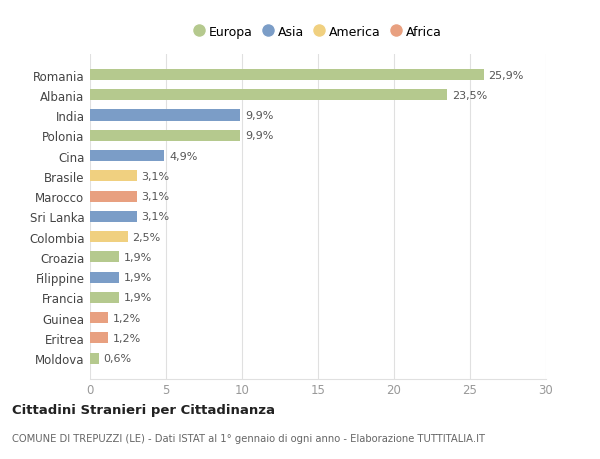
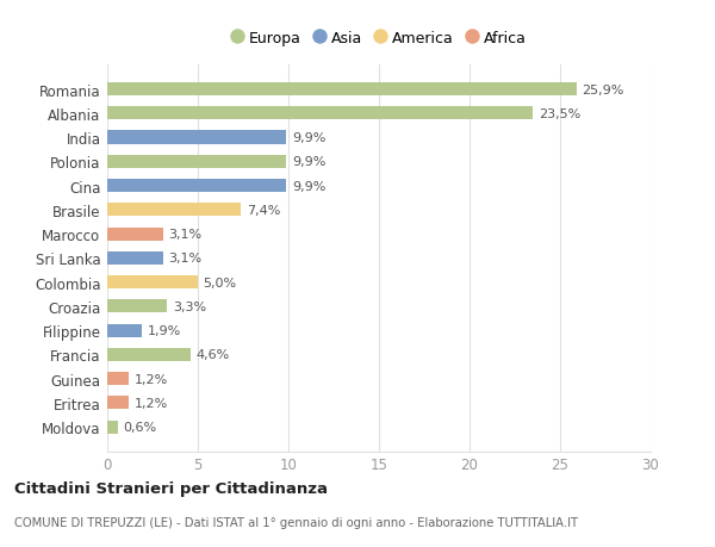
Cina: 4,9% -> 9,9%
Brasile: 3,1% -> 7,4%
Colombia: 2,5% -> 5,0%
Croazia: 1,9% -> 3,3%
Francia: 1,9% -> 4,6%
